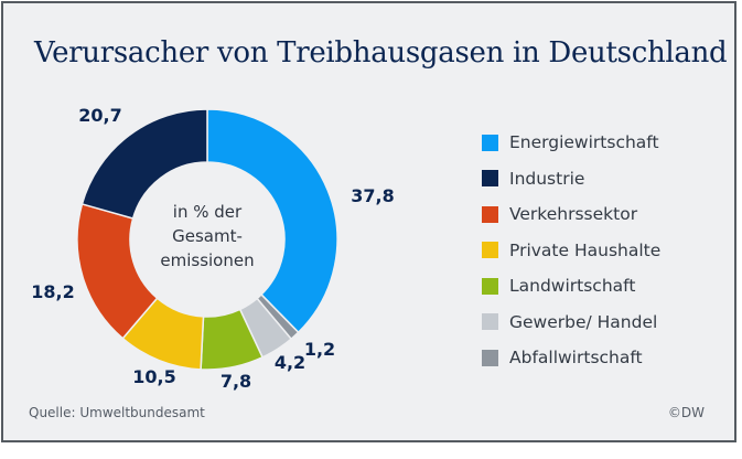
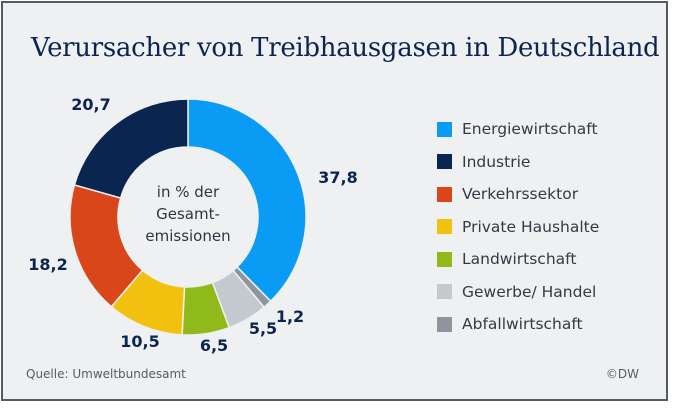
Landwirtschaft: 7,8 -> 6,5
Gewerbe/ Handel: 4,2 -> 5,5
